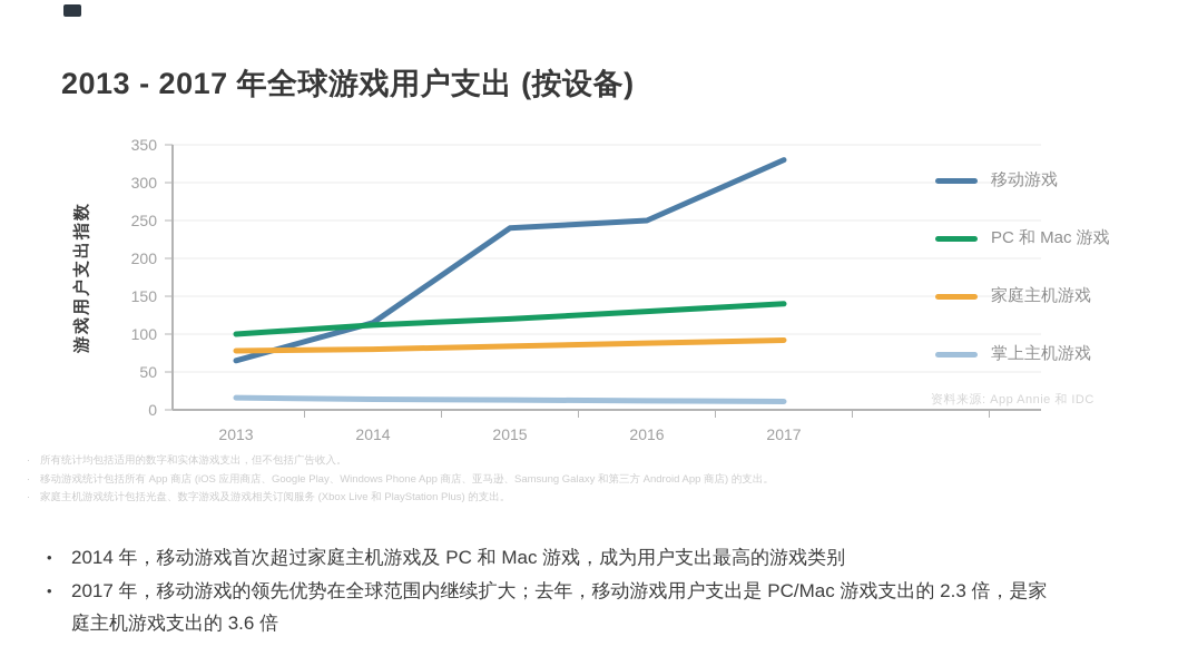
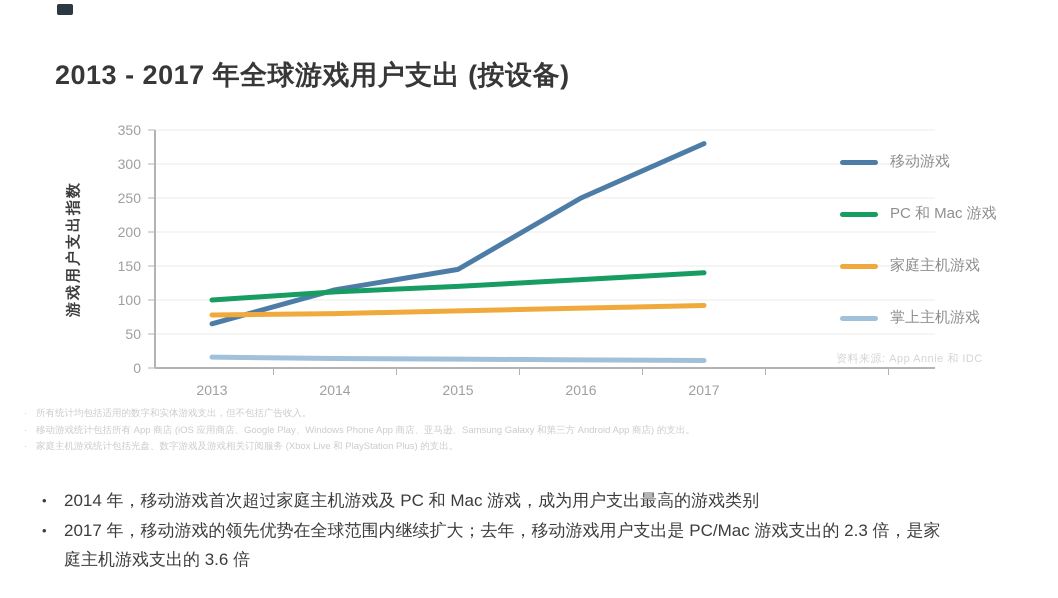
移动游戏/2015: 240 -> 140
